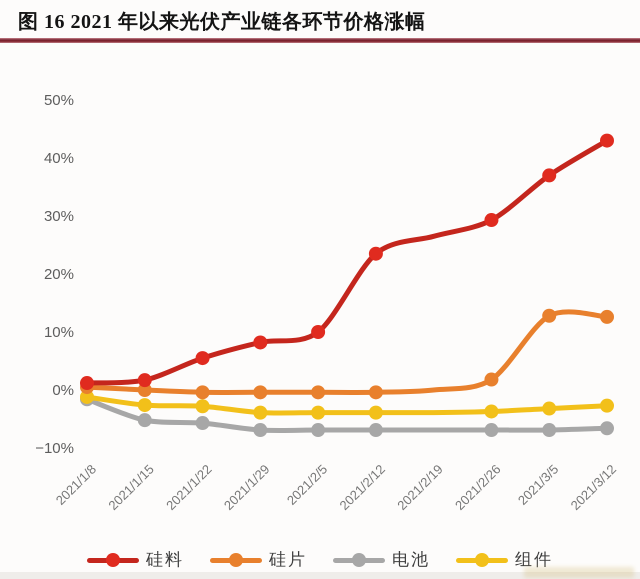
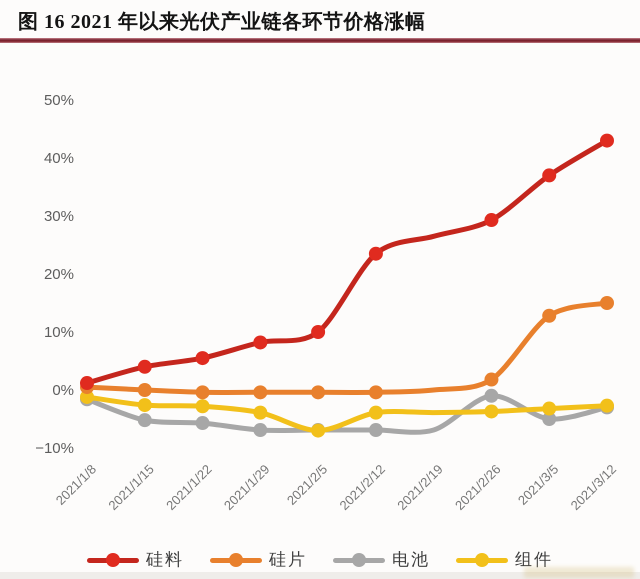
硅料/2021/1/15: 2% -> 4%
组件/2021/2/5: -4% -> -7%
电池/2021/2/26: -7% -> -1%
电池/2021/3/5: -7% -> -5%
硅片/2021/3/12: 13% -> 15%
电池/2021/3/12: -7% -> -3%
